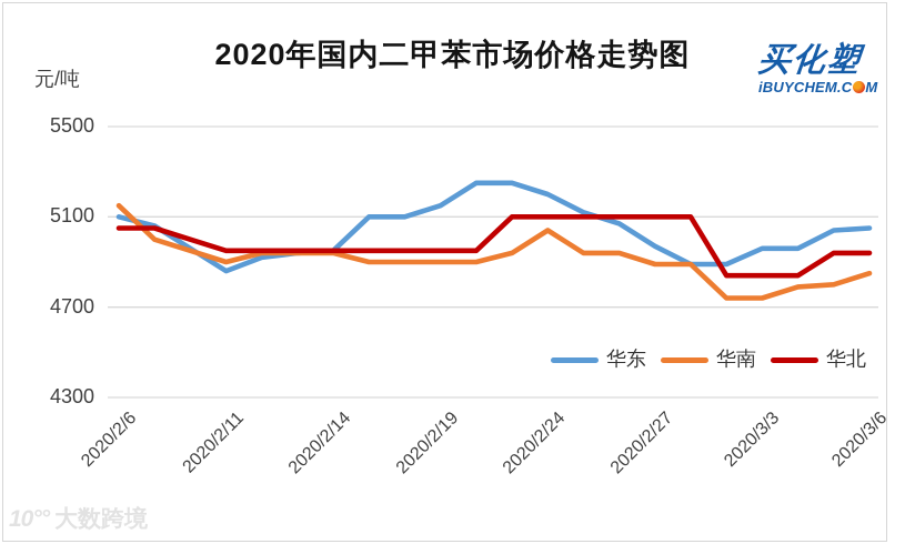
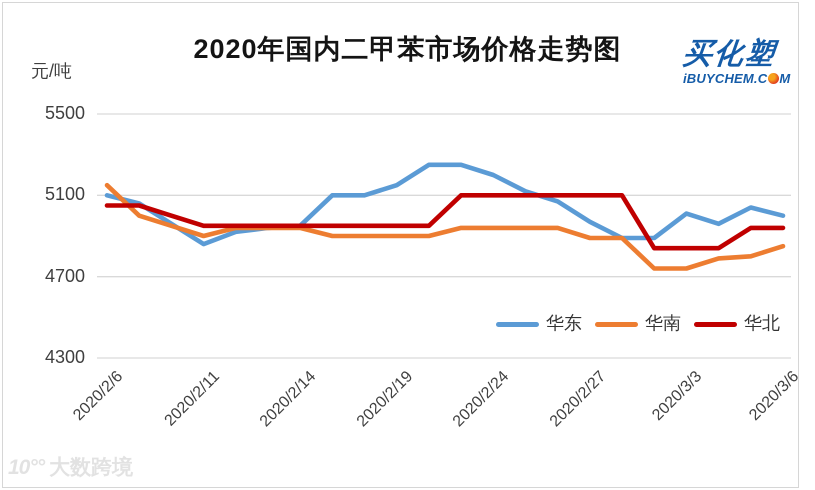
华南/2020/2/24: 5040 -> 4940
华东/2020/3/3: 4960 -> 5010
华东/2020/3/6: 5050 -> 5000
